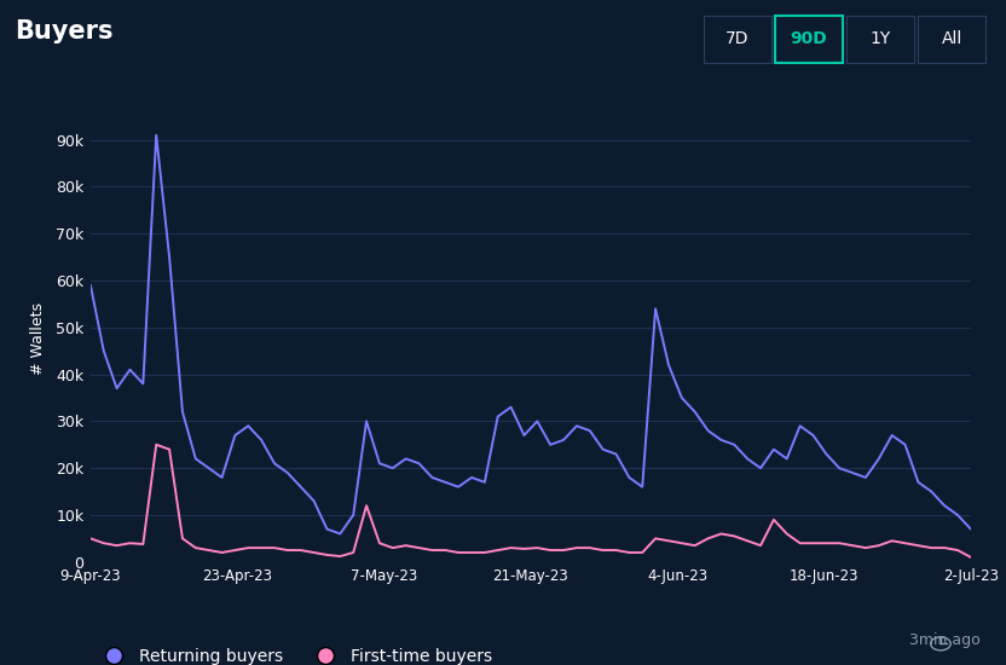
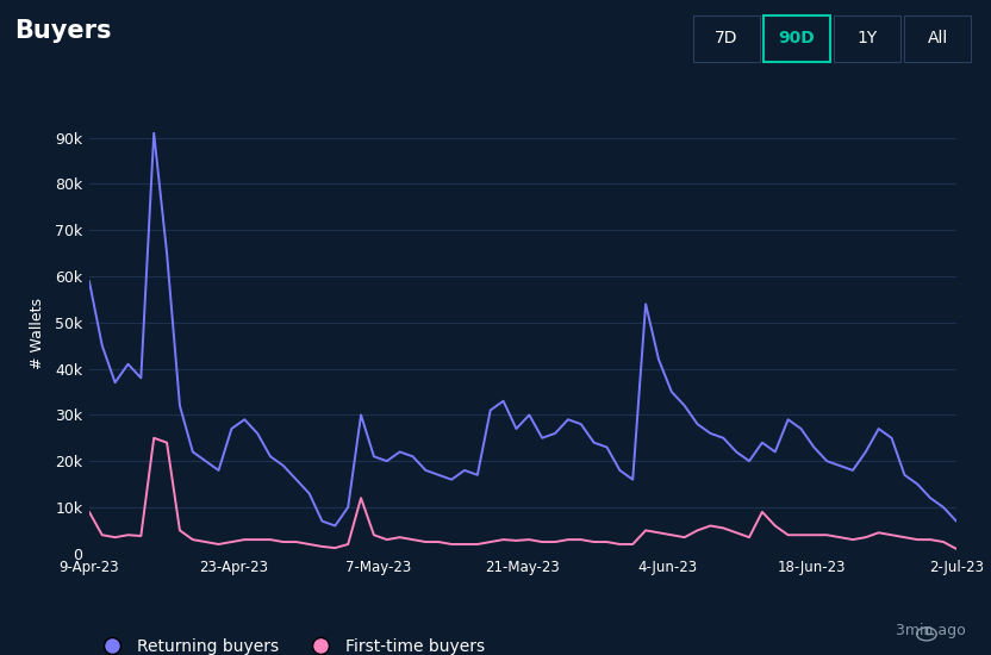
First-time buyers/9-Apr-23: 5.0k -> 9.0k
